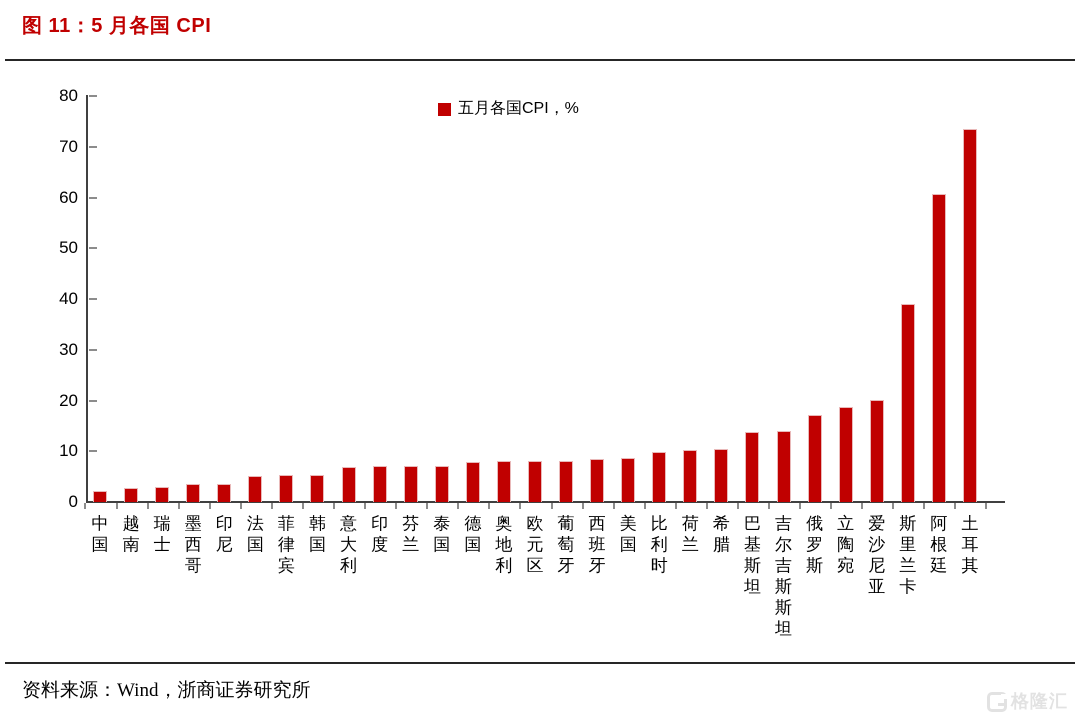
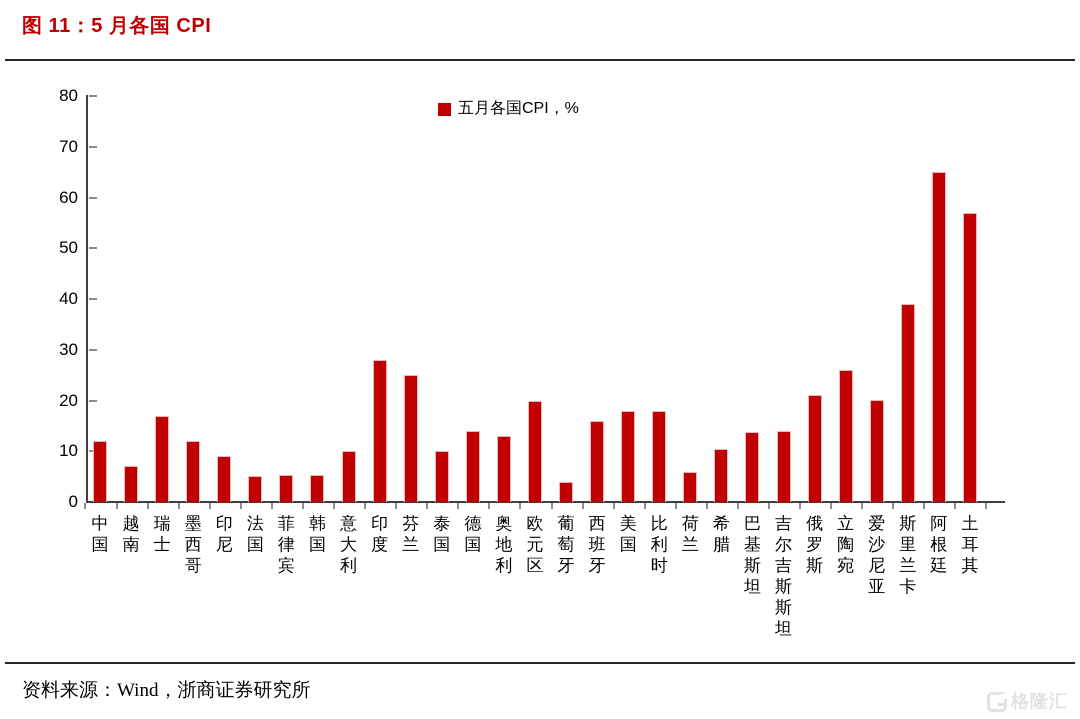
中国: 2 -> 12
越南: 3 -> 7
瑞士: 3 -> 17
墨西哥: 4 -> 12
印尼: 4 -> 9
意大利: 7 -> 10
印度: 7 -> 28
芬兰: 7 -> 25
泰国: 7 -> 10
德国: 8 -> 14
奥地利: 8 -> 13
欧元区: 8 -> 20
葡萄牙: 8 -> 4
西班牙: 8 -> 16
美国: 9 -> 18
比利时: 10 -> 18
荷兰: 10 -> 6
俄罗斯: 17 -> 21
立陶宛: 19 -> 26
阿根廷: 61 -> 65
土耳其: 74 -> 57
